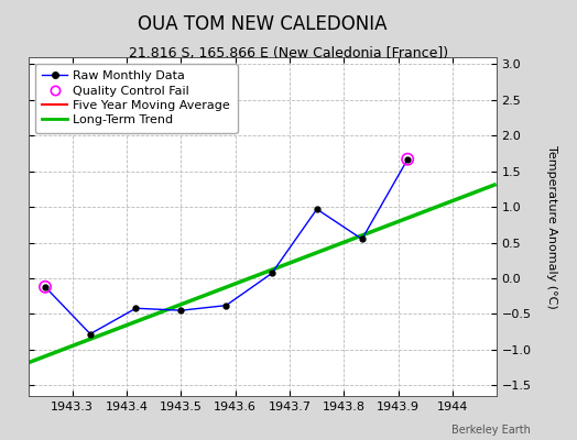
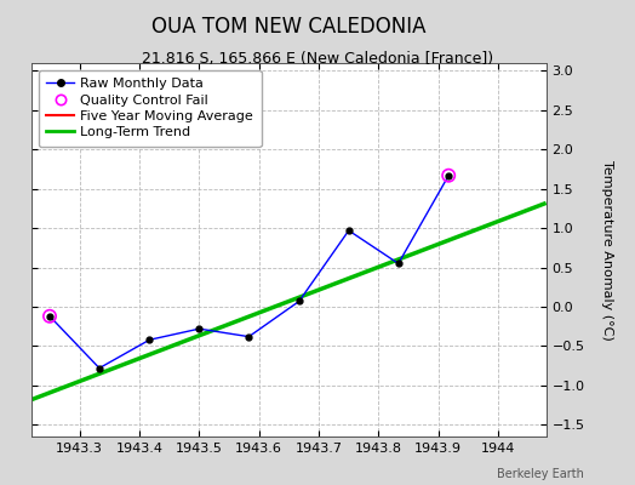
Raw Monthly Data/1943.5: -0.45 -> -0.28
